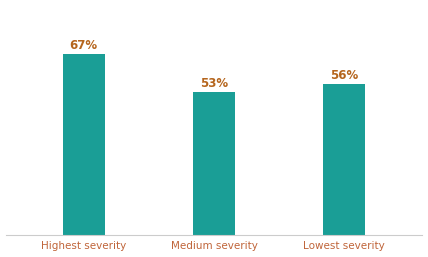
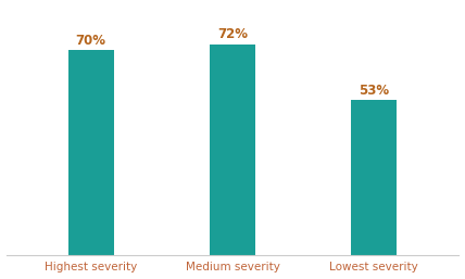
Highest severity: 67% -> 70%
Medium severity: 53% -> 72%
Lowest severity: 56% -> 53%
